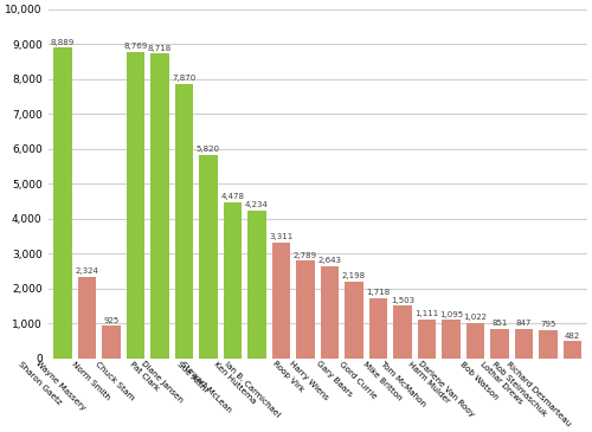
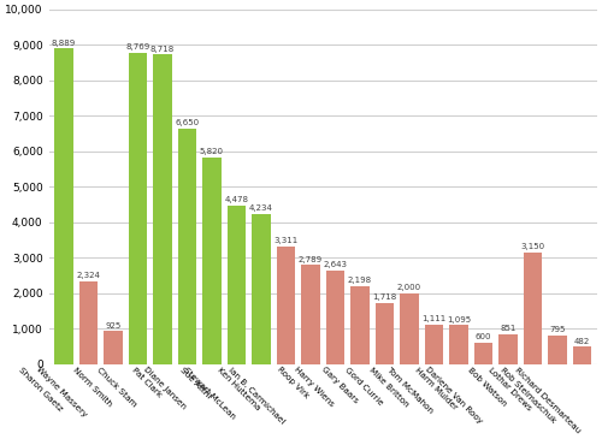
Diane Jansen: 7,870 -> 6,650
Mike Britton: 1,500 -> 2,000
Darlene Van Rooy: 1,020 -> 600
Lothar Drews: 850 -> 3,150
